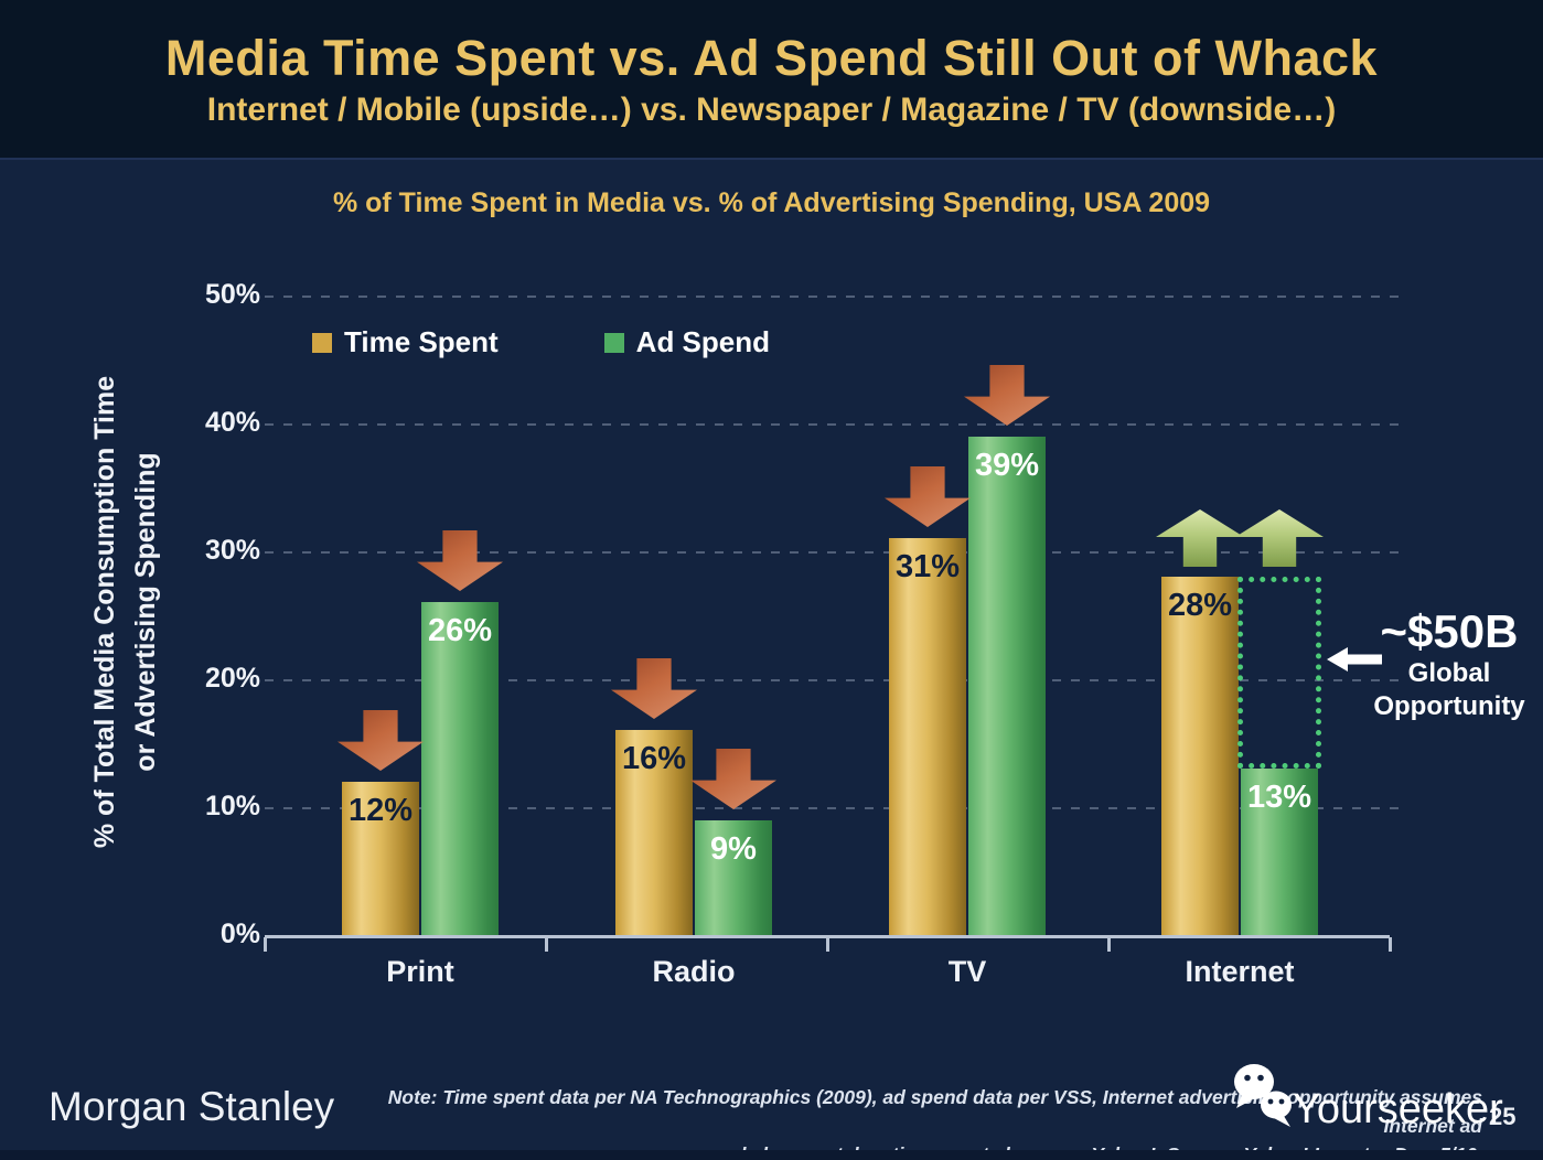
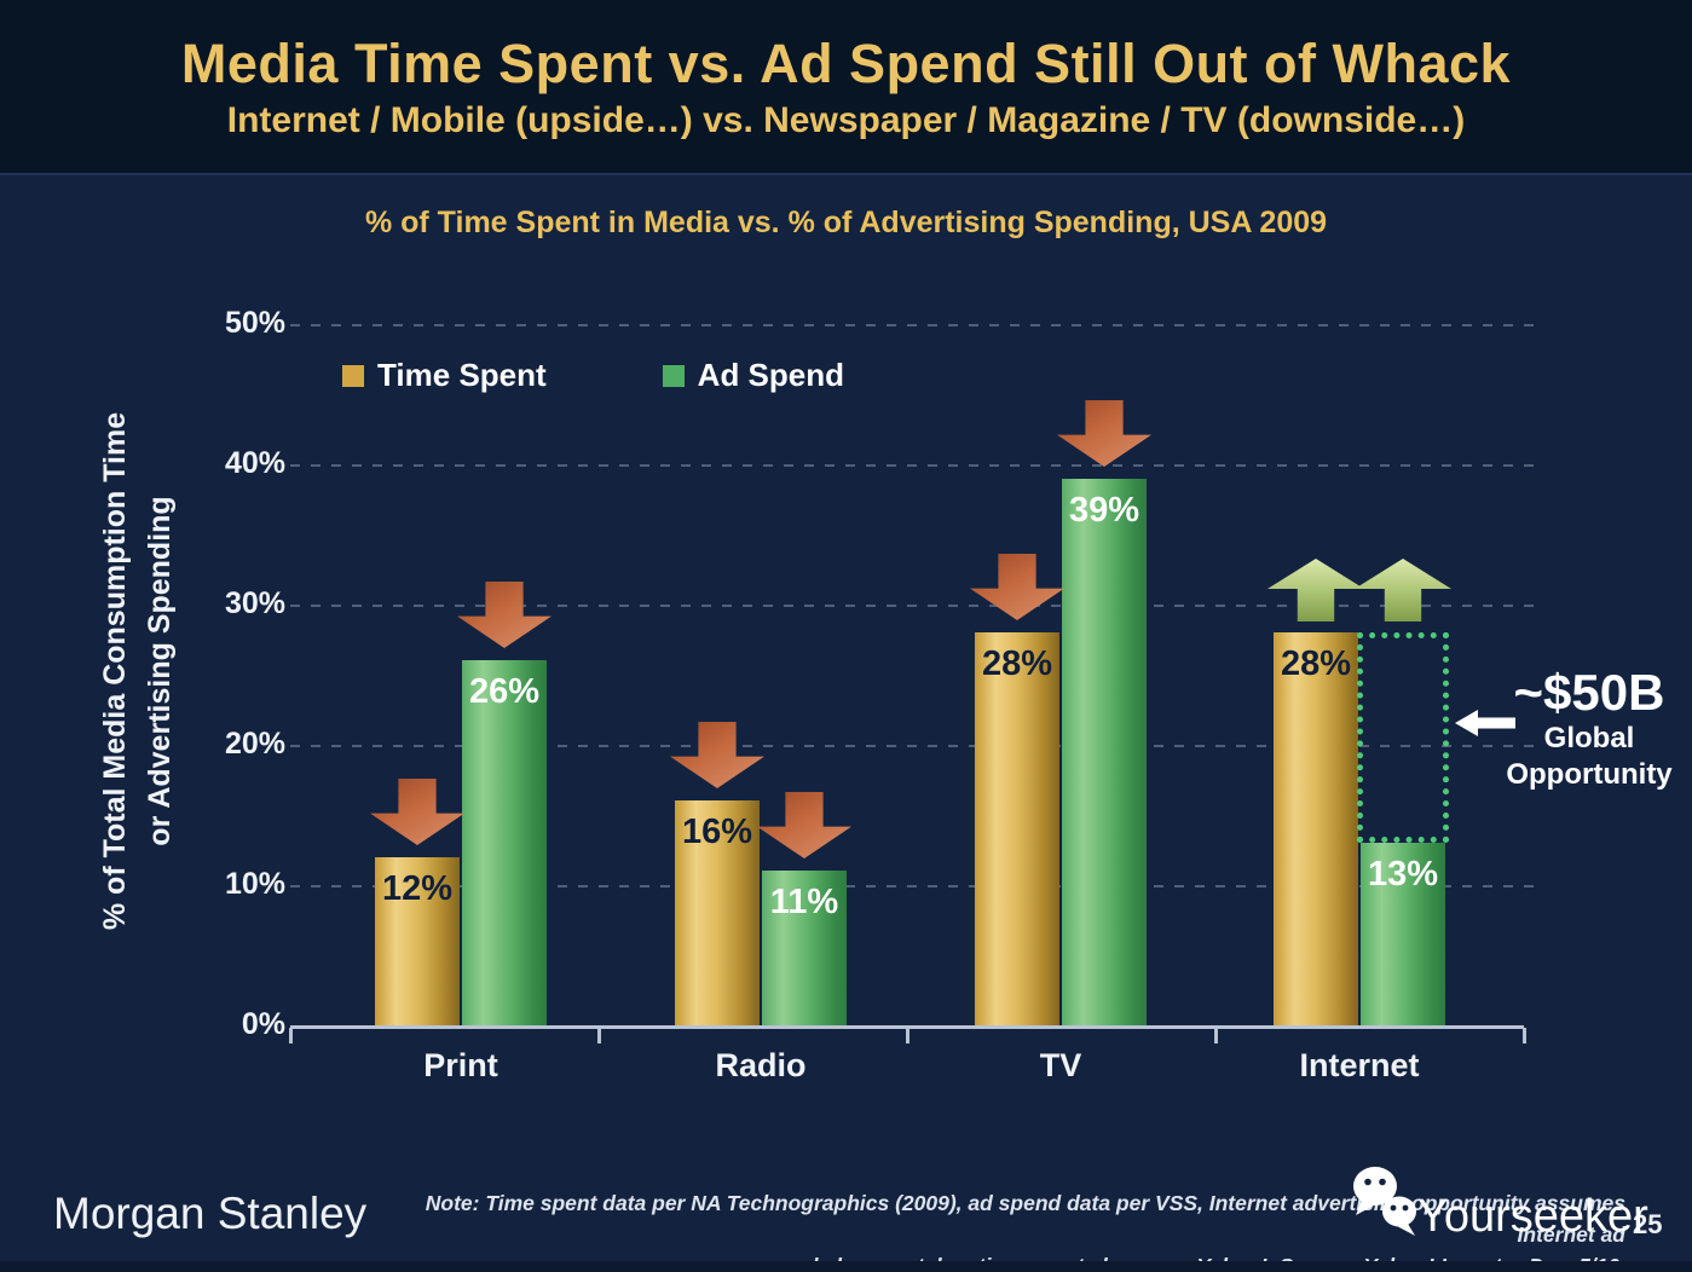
Ad Spend/Radio: 9% -> 11%
Time Spent/TV: 31% -> 28%
